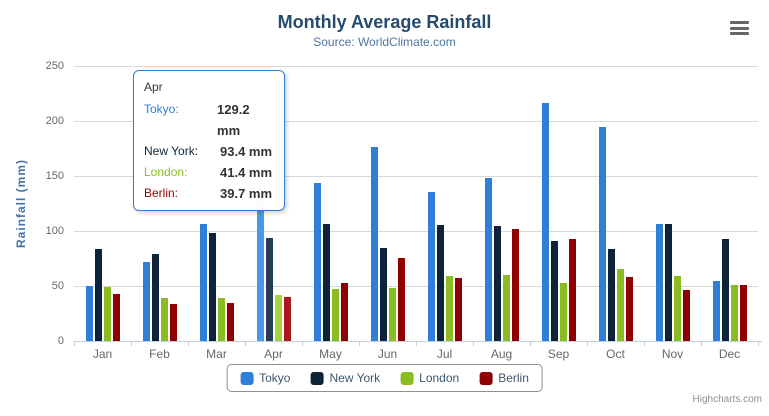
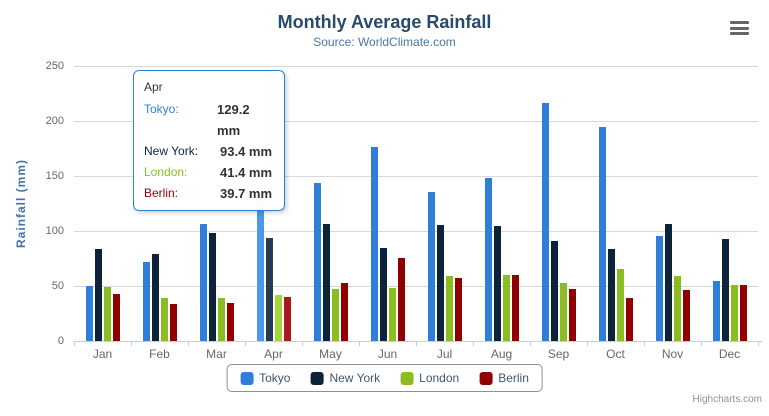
Berlin/Aug: 102 -> 60
Berlin/Sep: 93 -> 48
Berlin/Oct: 58 -> 39
Tokyo/Nov: 106 -> 96
